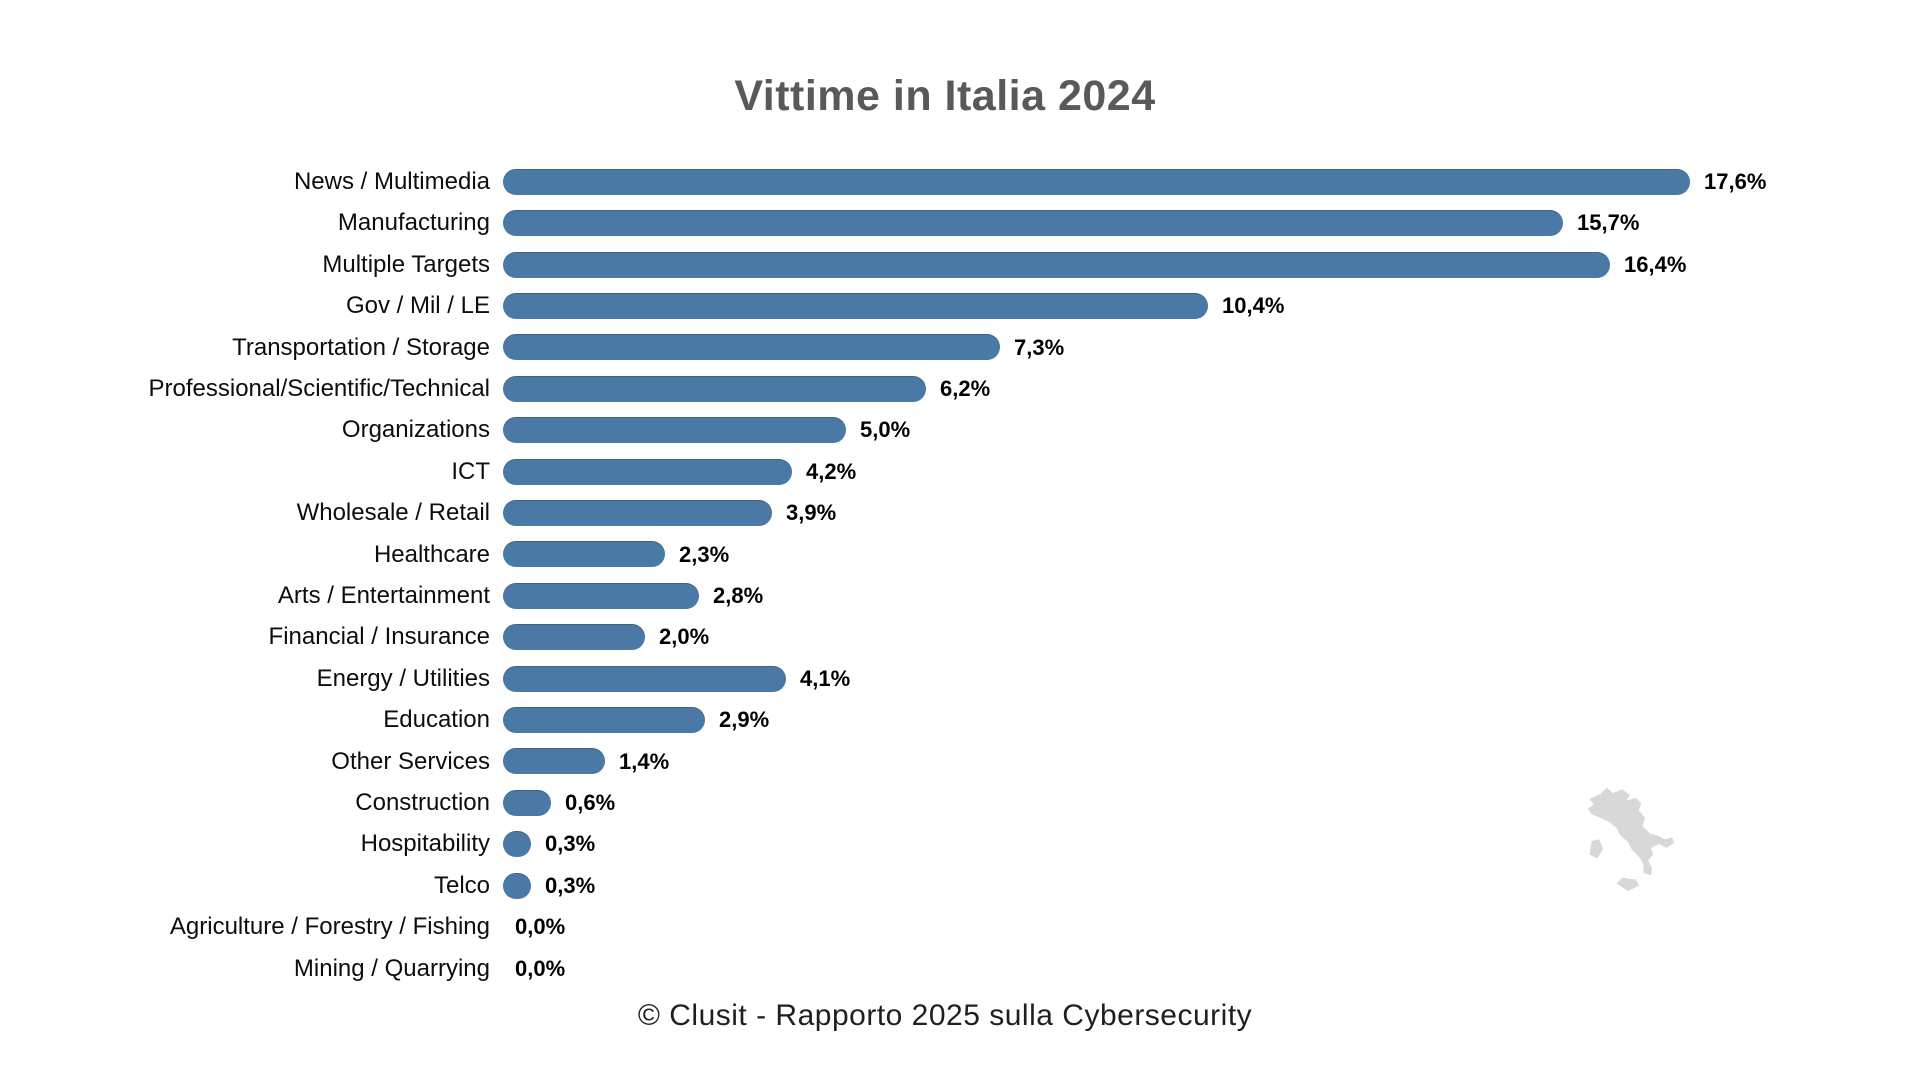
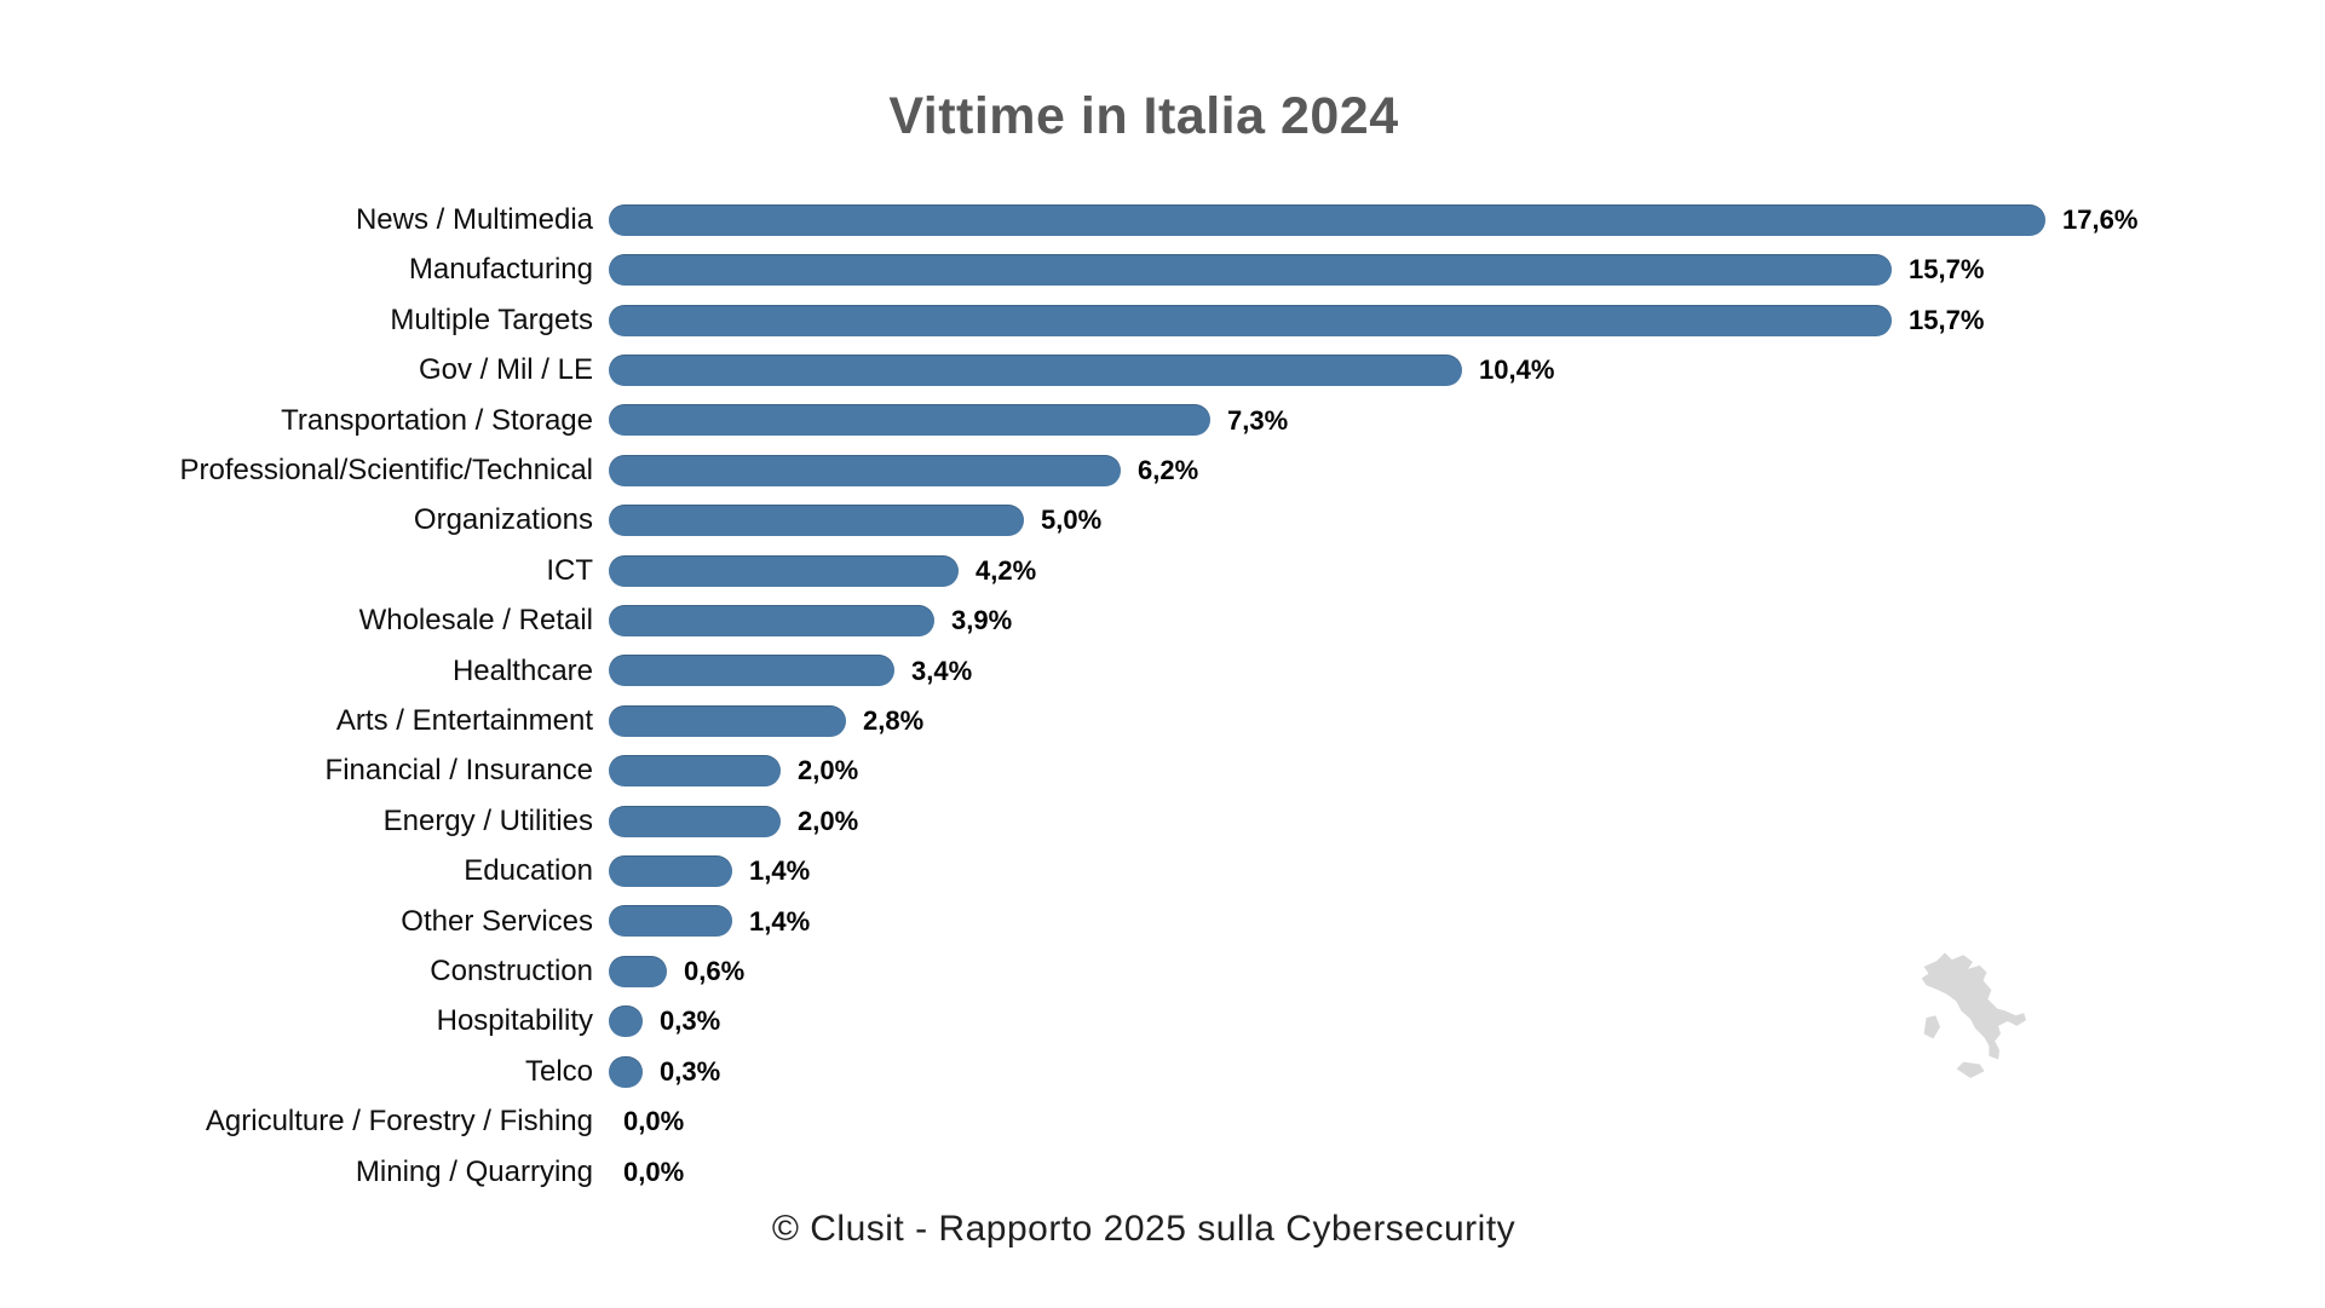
Multiple Targets: 16,4% -> 15,7%
Healthcare: 2,3% -> 3,4%
Energy / Utilities: 4,1% -> 2,0%
Education: 2,9% -> 1,4%
